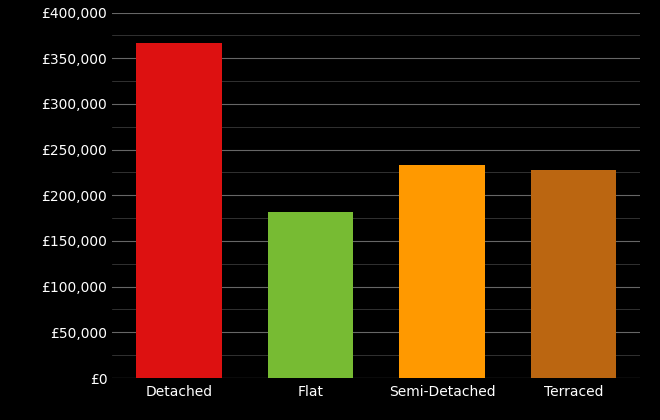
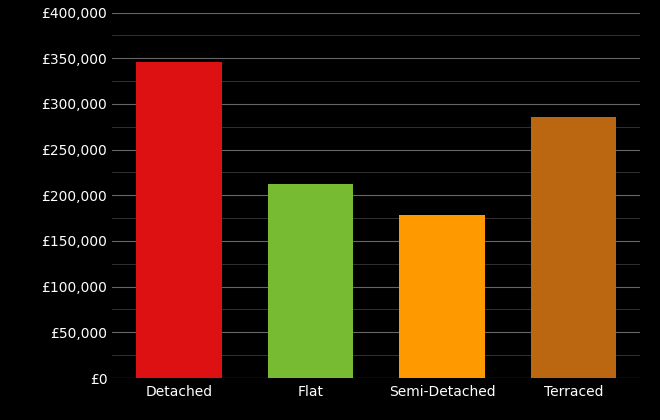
Detached: £367,000 -> £346,000
Flat: £182,000 -> £212,000
Semi-Detached: £233,000 -> £178,000
Terraced: £228,000 -> £286,000
